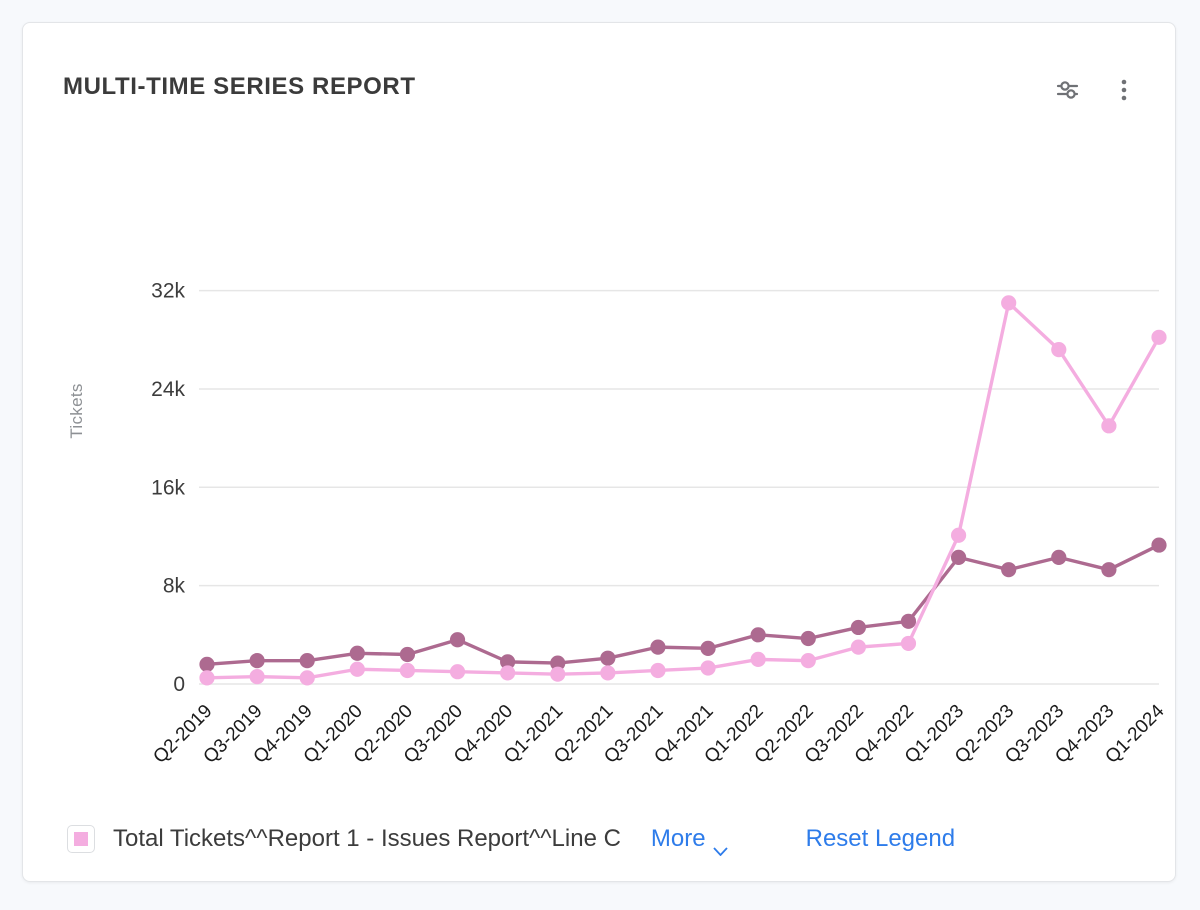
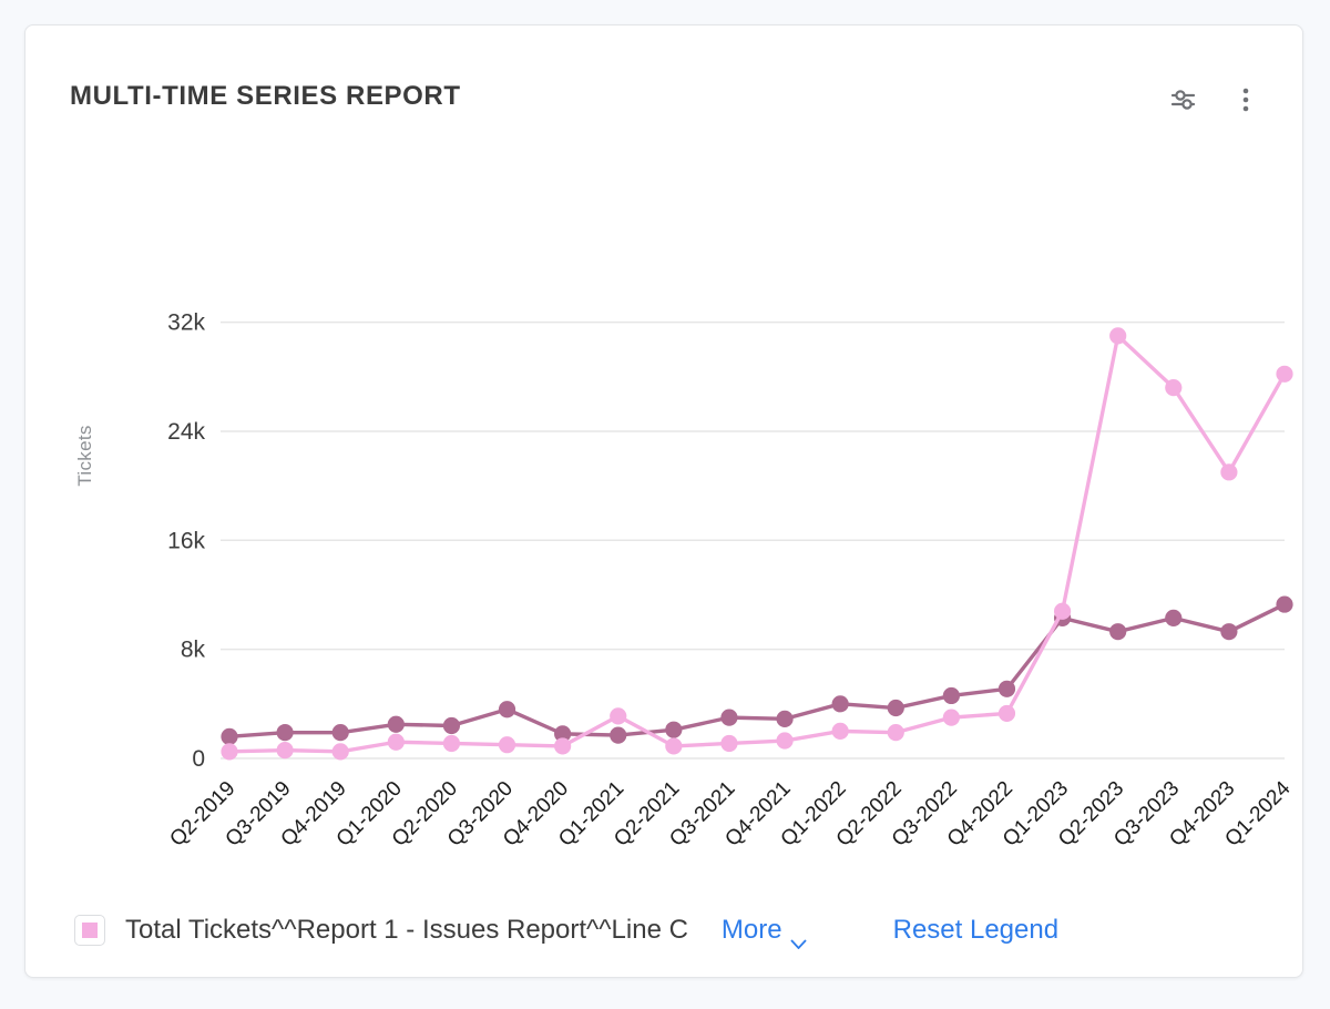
Total Tickets^^Report 1 - Issues Report^^Line C/Q1-2021: 0.8k -> 3.1k
Total Tickets^^Report 1 - Issues Report^^Line C/Q1-2023: 12.1k -> 10.8k
